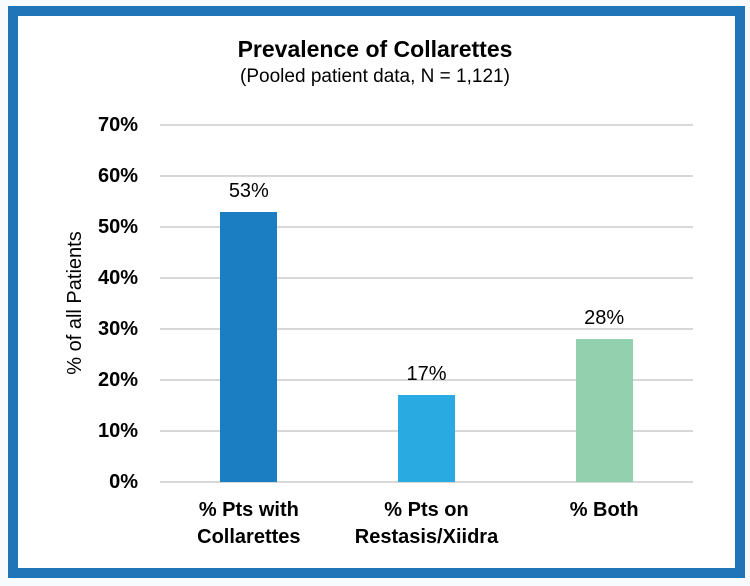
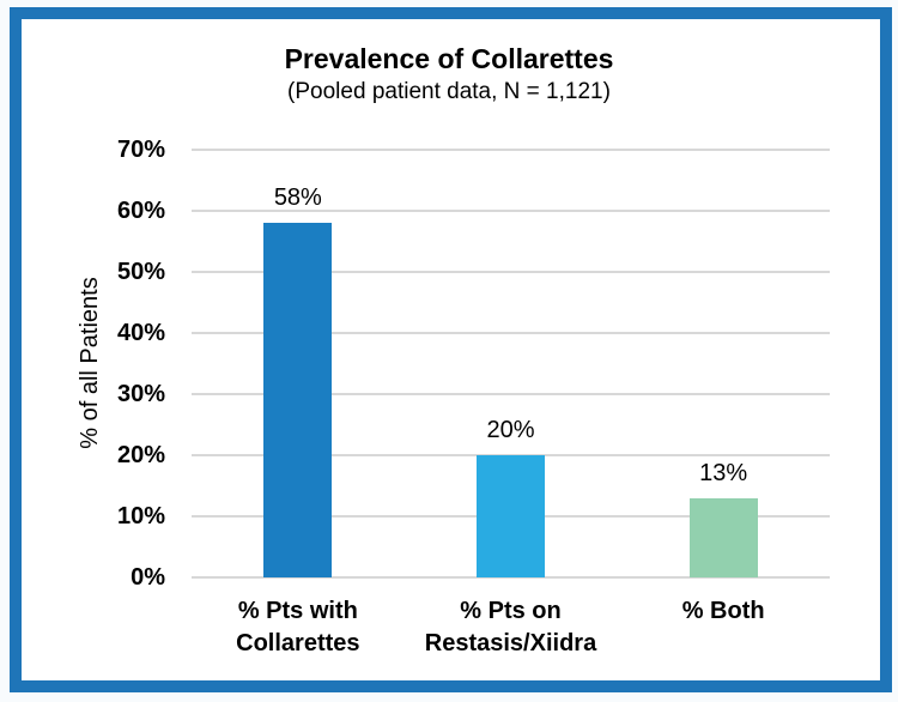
% Pts with Collarettes: 53% -> 58%
% Pts on Restasis/Xiidra: 17% -> 20%
% Both: 28% -> 13%
